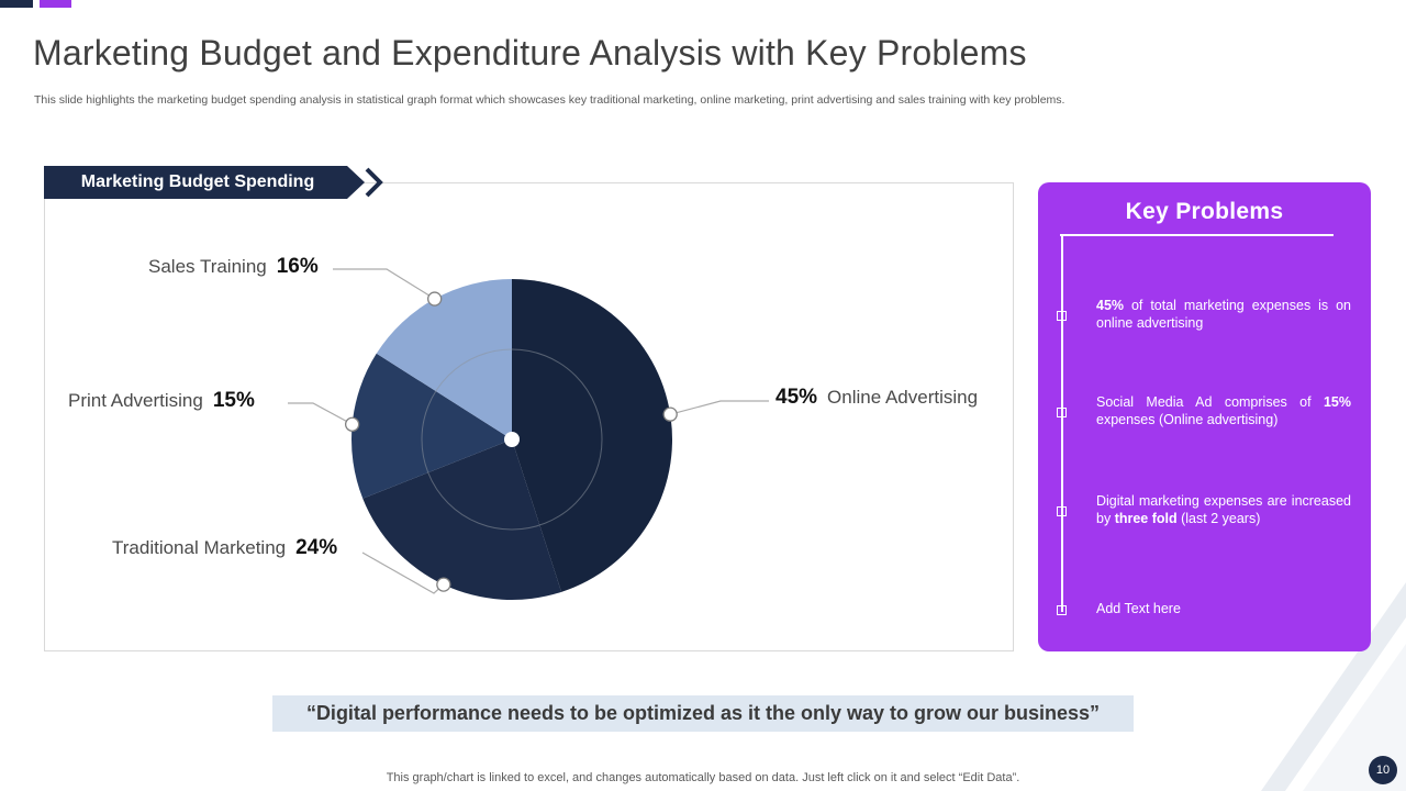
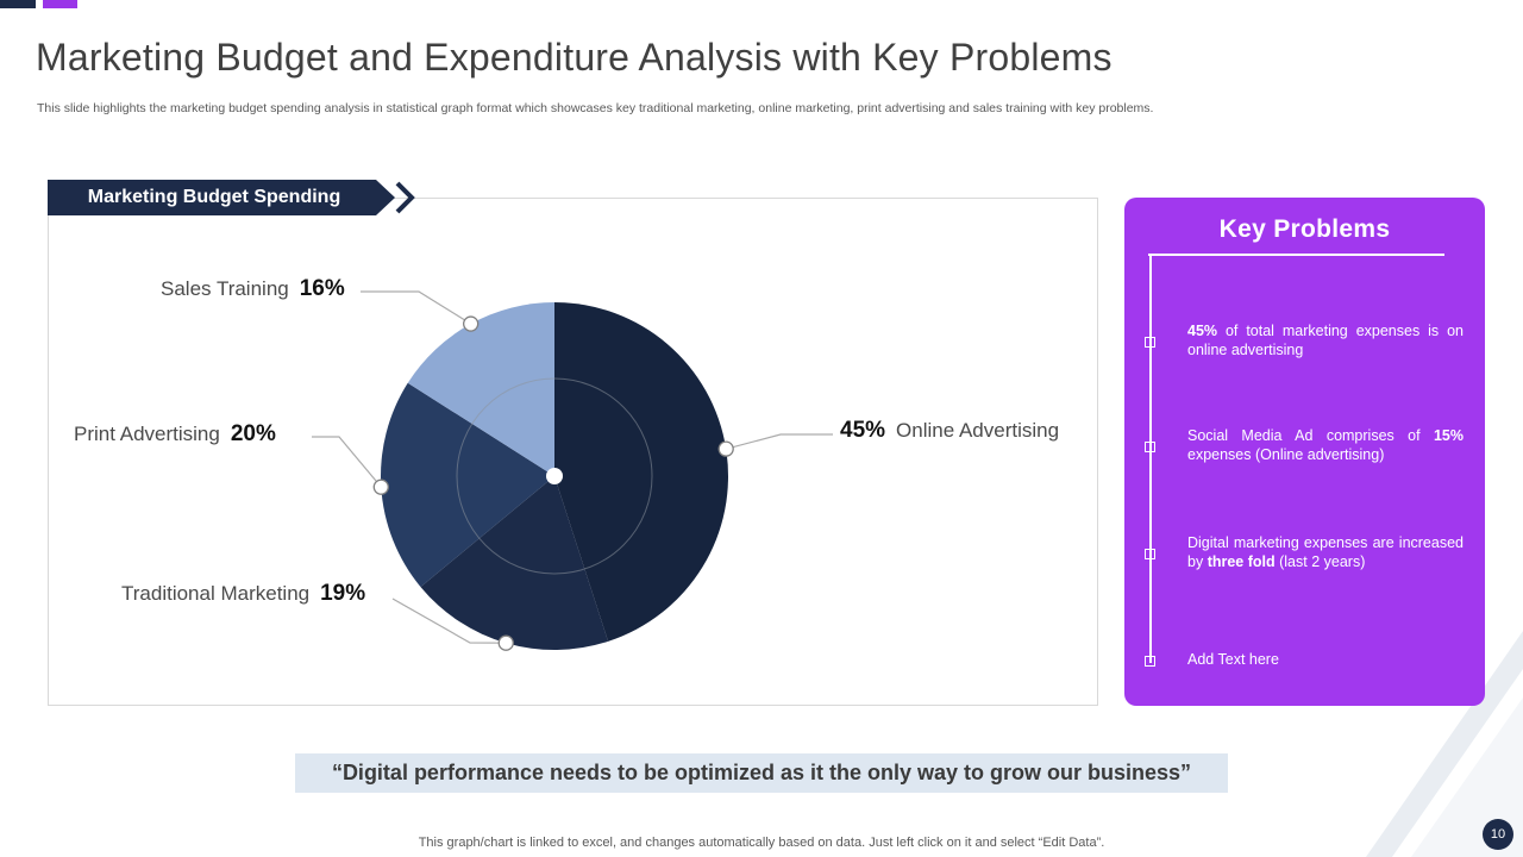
Traditional Marketing: 24% -> 19%
Print Advertising: 15% -> 20%
